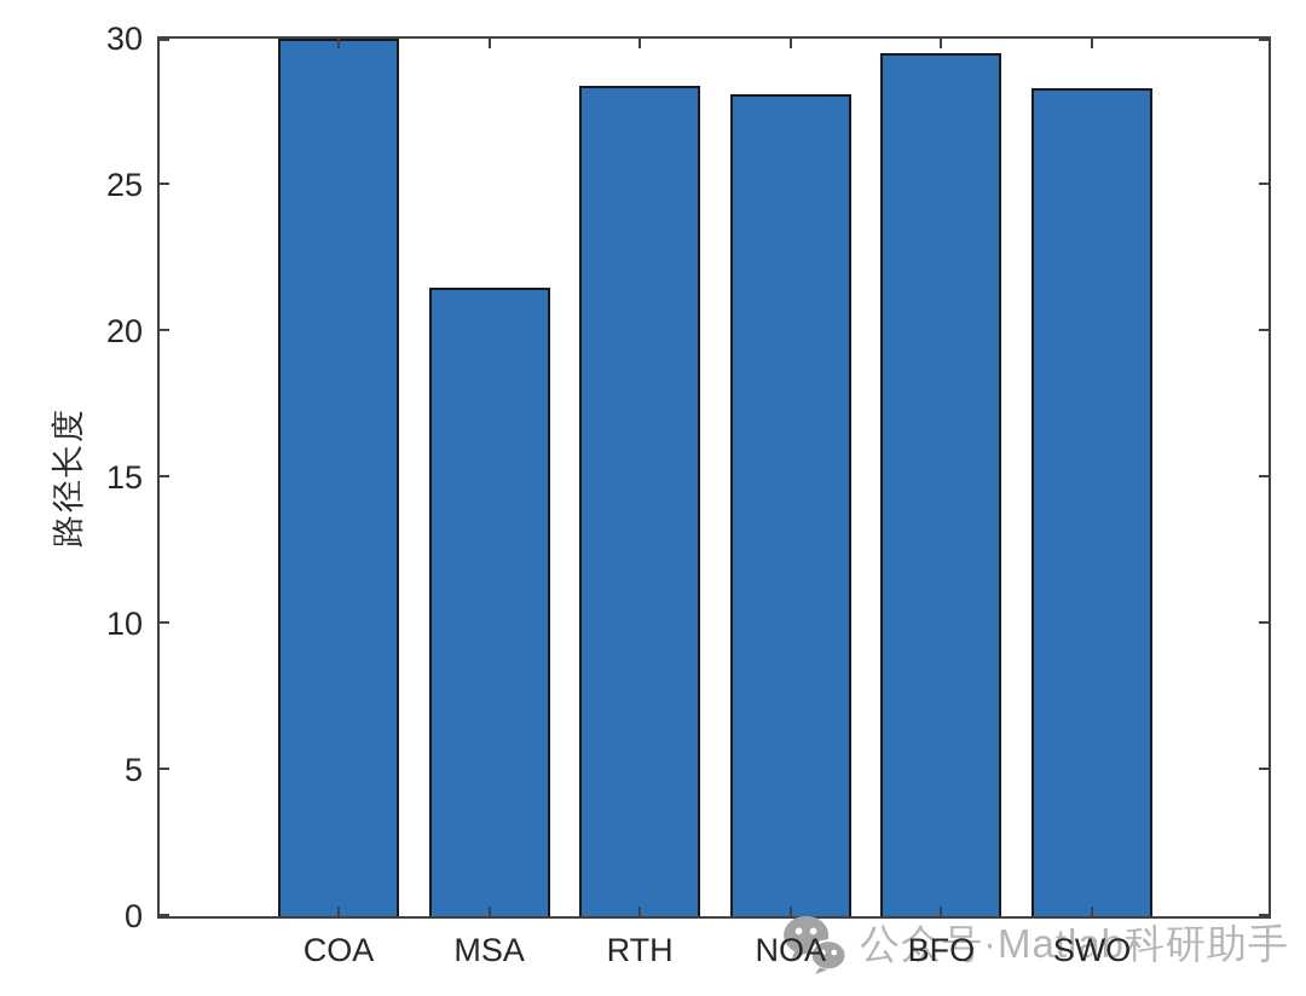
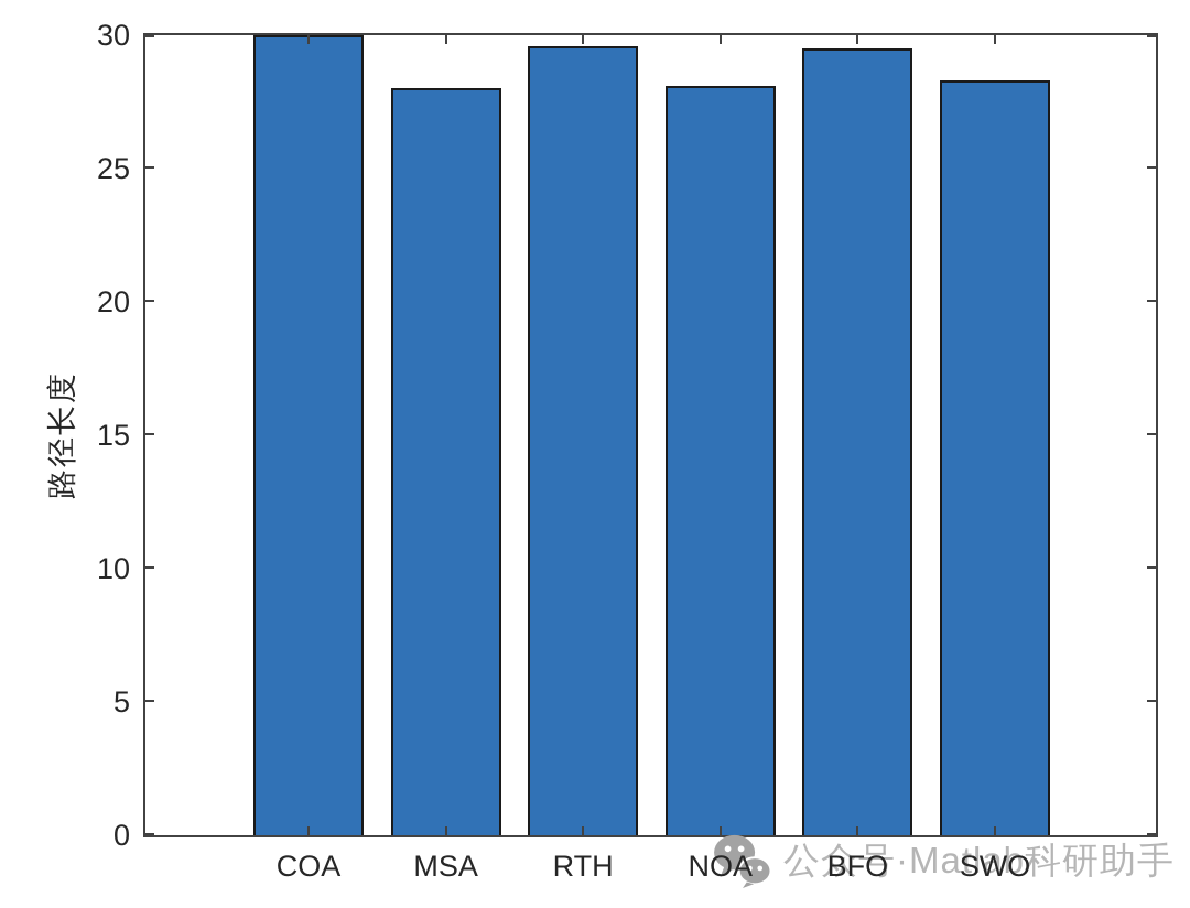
MSA: 21.5 -> 28.0
RTH: 28.4 -> 29.6
